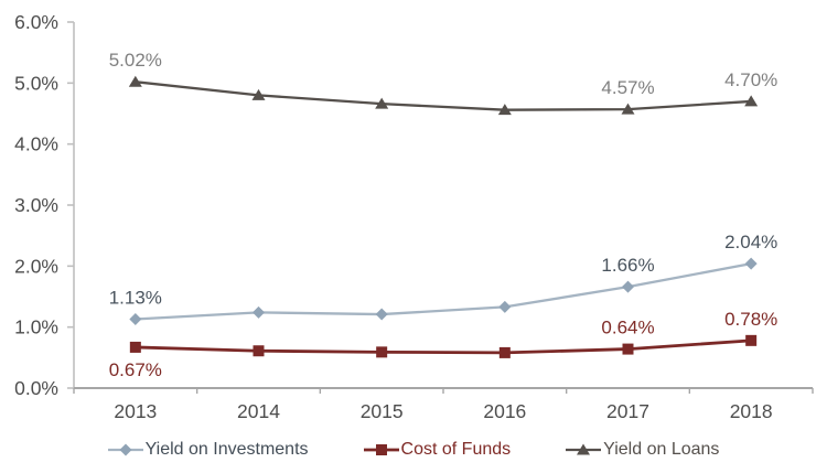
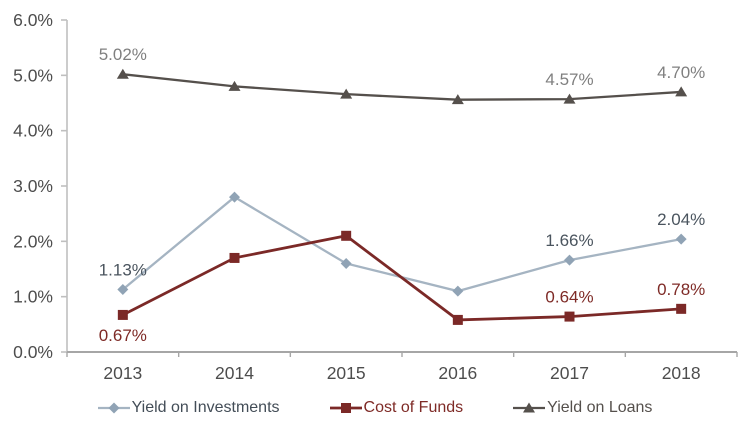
Yield on Investments/2014: 1.2% -> 2.8%
Cost of Funds/2014: 0.6% -> 1.7%
Yield on Investments/2015: 1.2% -> 1.6%
Cost of Funds/2015: 0.6% -> 2.1%
Yield on Investments/2016: 1.3% -> 1.1%
